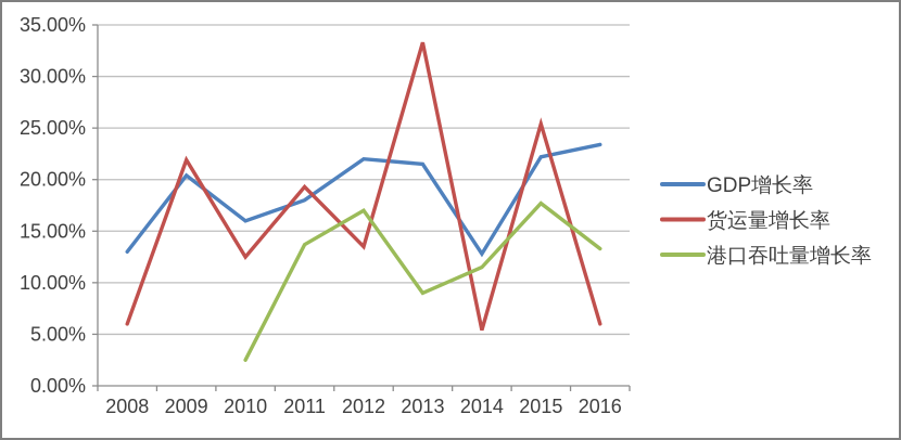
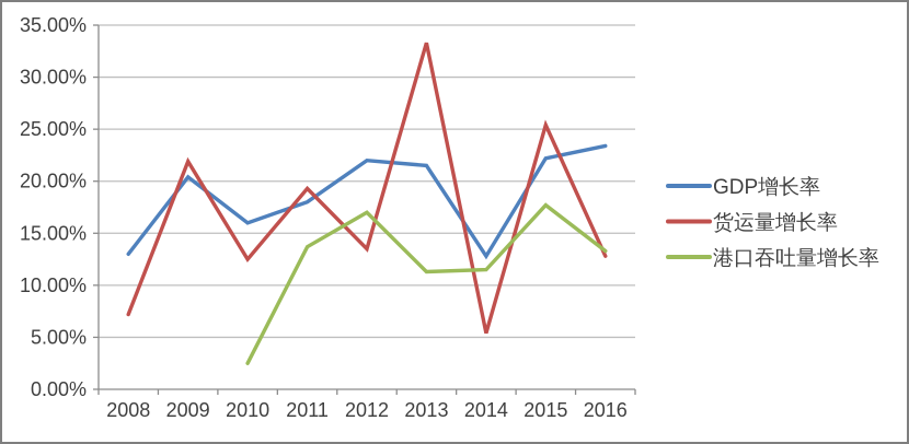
货运量增长率/2008: 6% -> 7%
港口吞吐量增长率/2013: 9% -> 11%
货运量增长率/2016: 6% -> 13%
